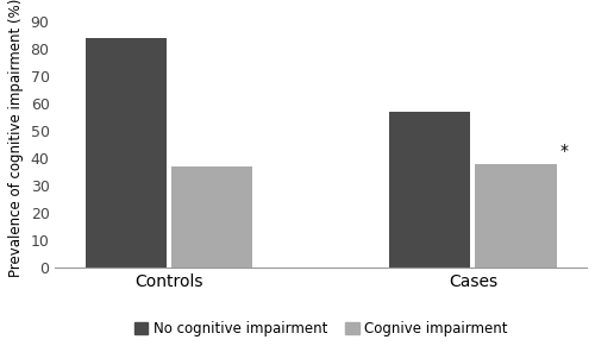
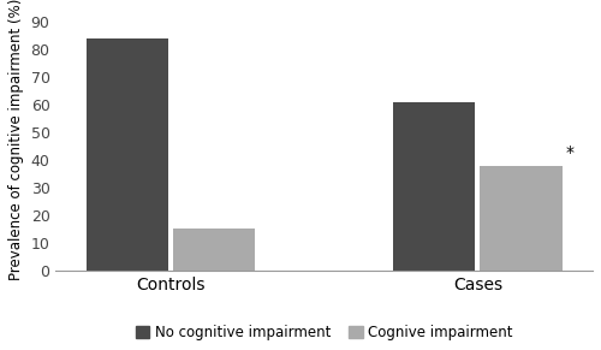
Cognive impairment/Controls: 37 -> 15
No cognitive impairment/Cases: 57 -> 61
